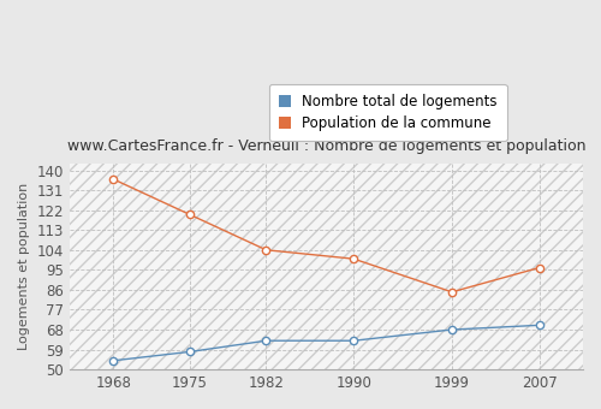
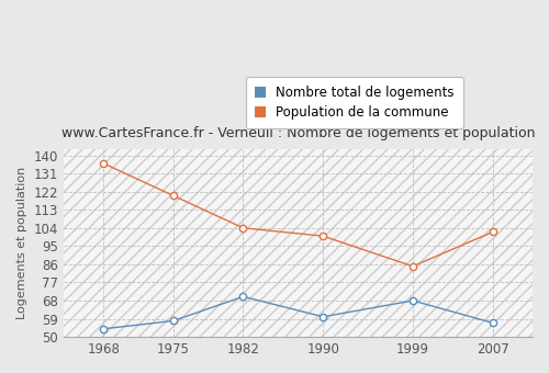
Nombre total de logements/1982: 63 -> 70
Nombre total de logements/1990: 63 -> 60
Nombre total de logements/2007: 70 -> 57
Population de la commune/2007: 96 -> 102
